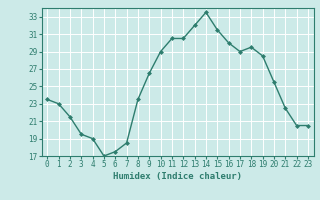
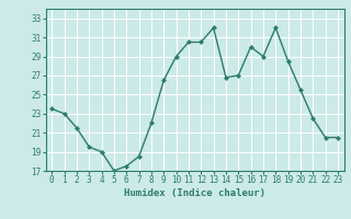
8: 23.5 -> 22.0
14: 33.5 -> 26.8
15: 31.5 -> 27.0
18: 29.5 -> 32.0
